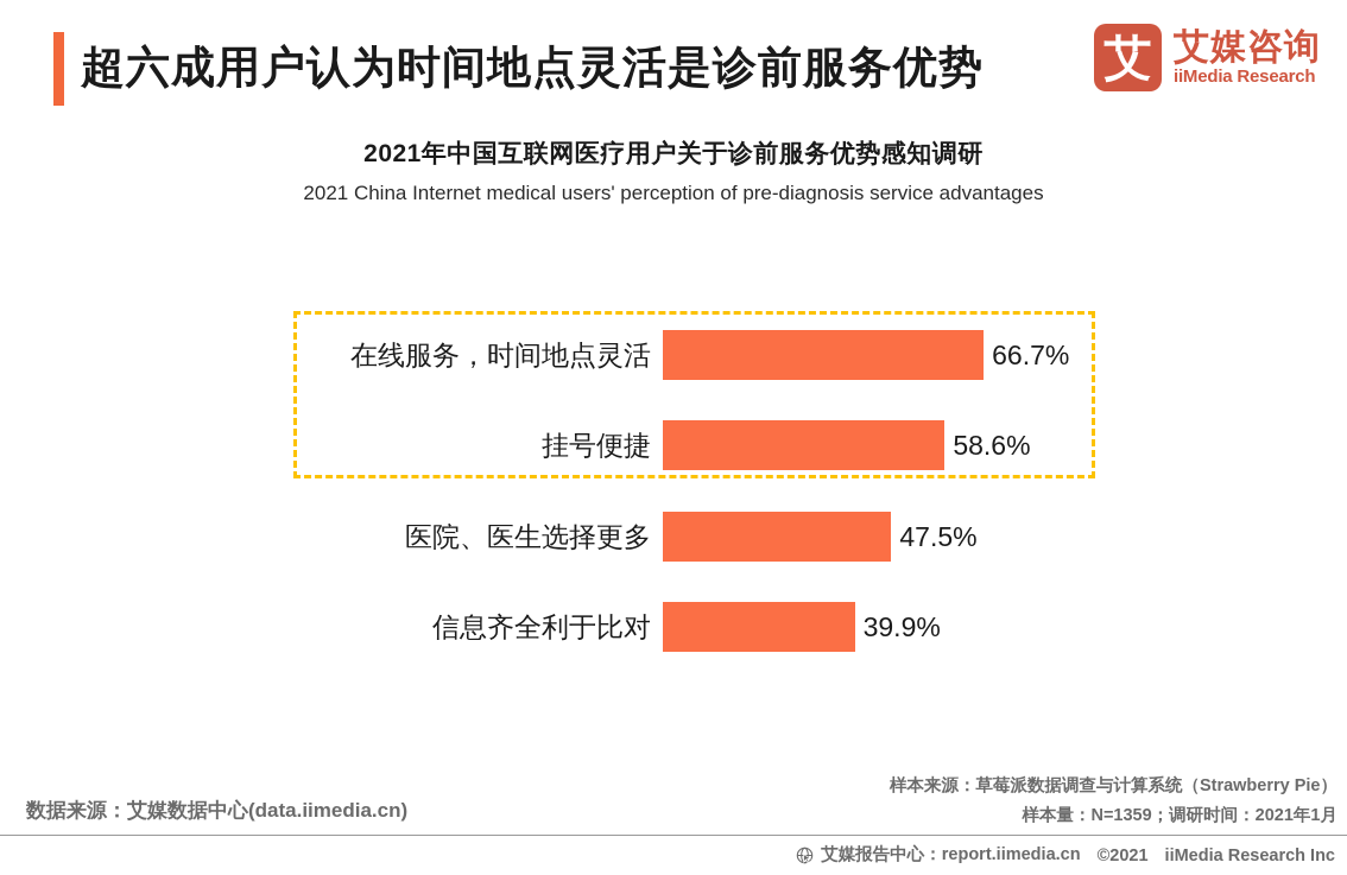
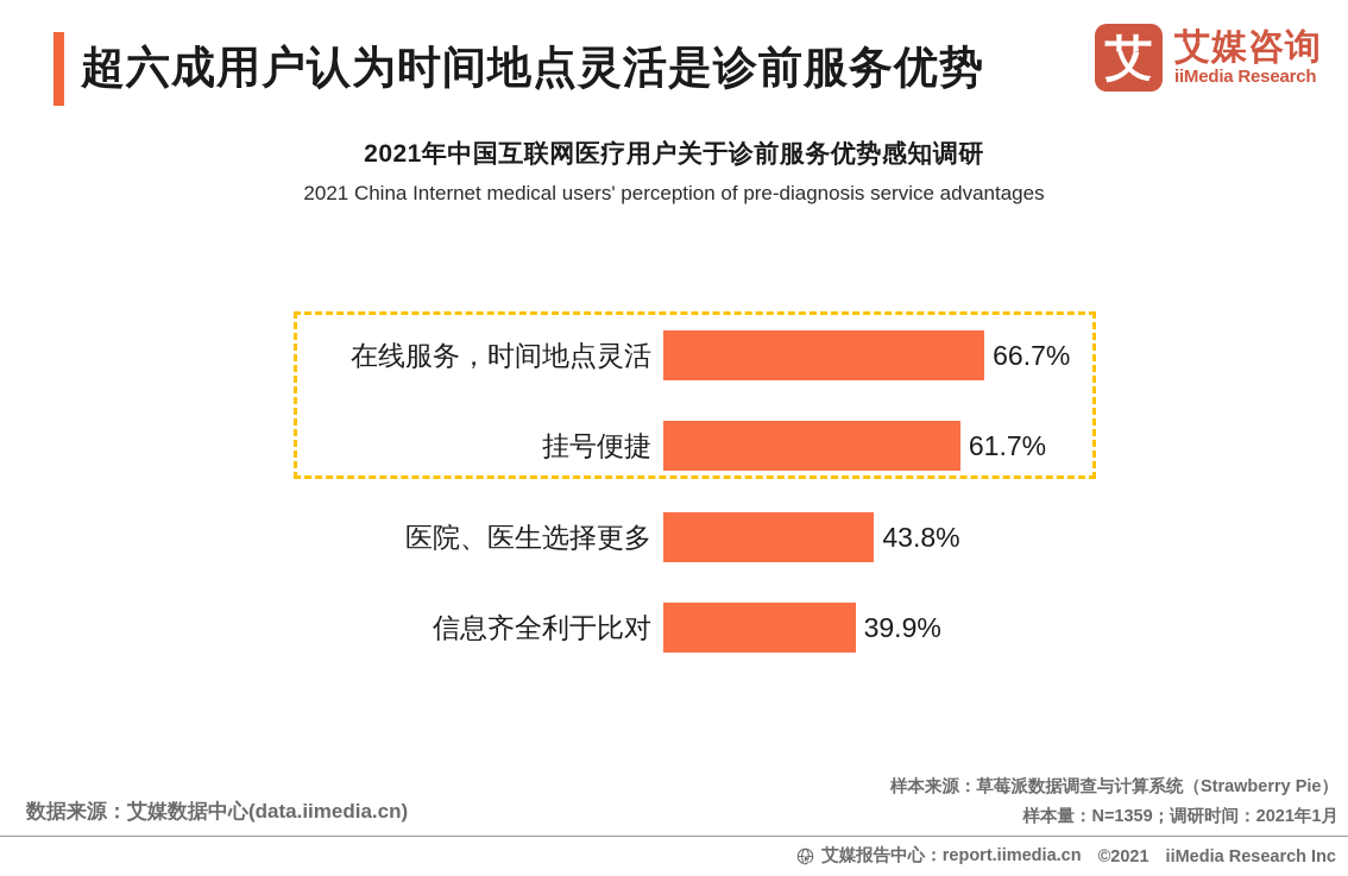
挂号便捷: 58.6% -> 61.7%
医院、医生选择更多: 47.5% -> 43.8%
